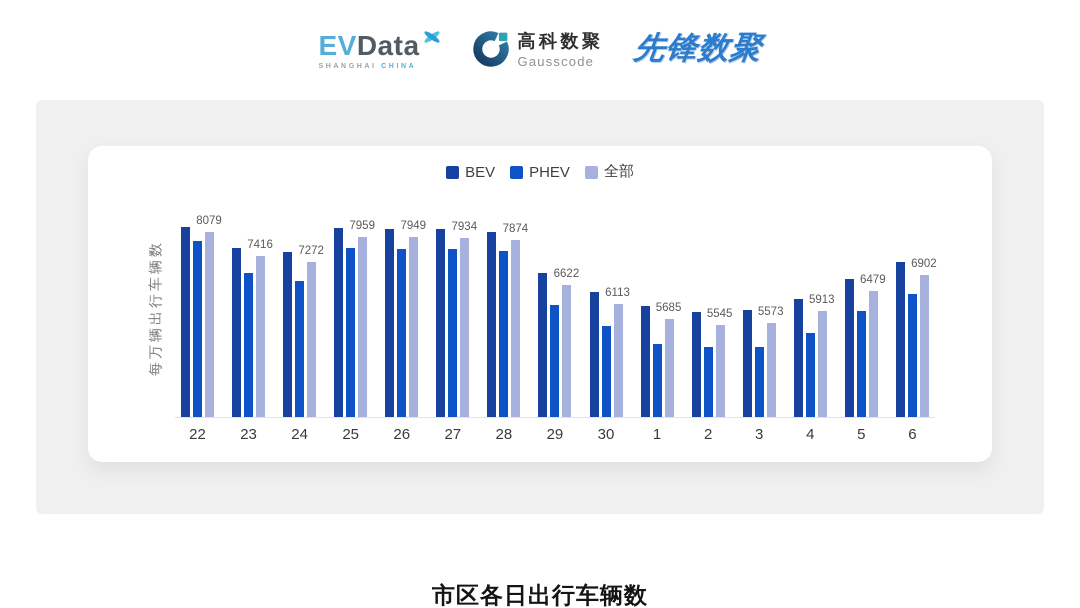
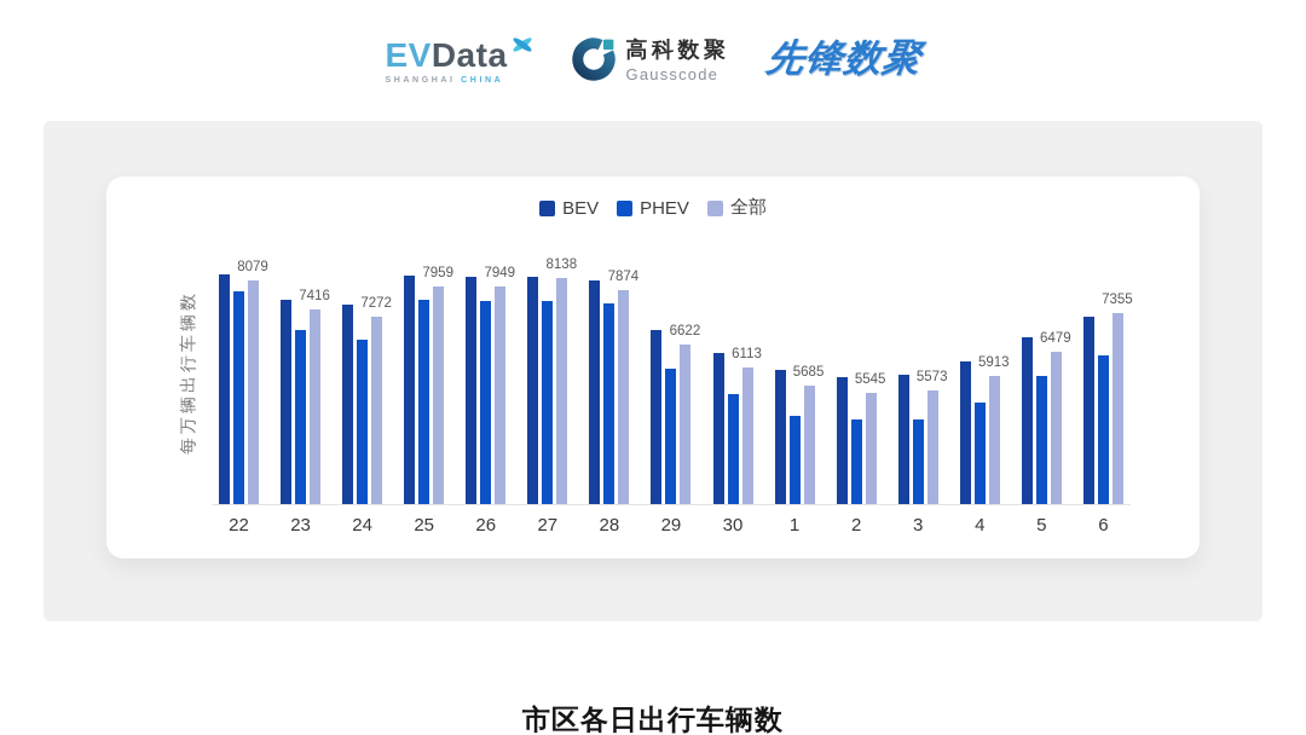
全部/27: 7934 -> 8138
全部/6: 6902 -> 7355
